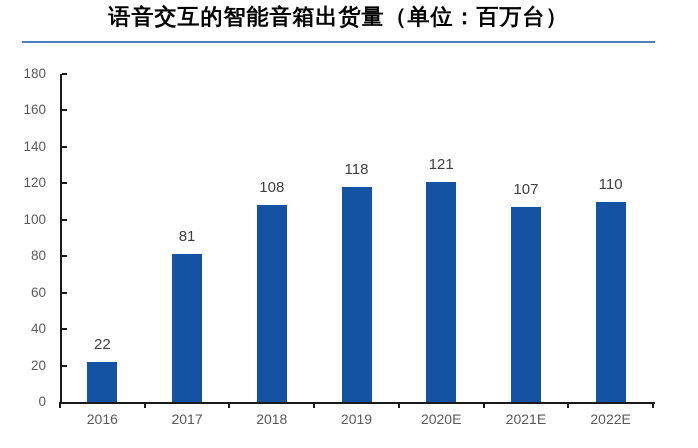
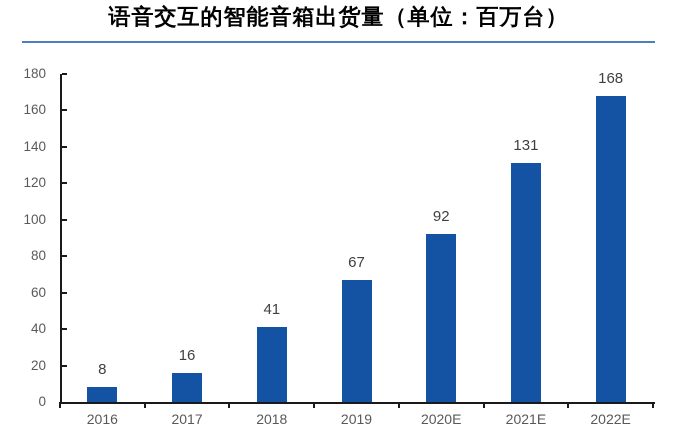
2016: 22 -> 8
2017: 81 -> 16
2018: 108 -> 41
2019: 118 -> 67
2020E: 121 -> 92
2021E: 107 -> 131
2022E: 110 -> 168
